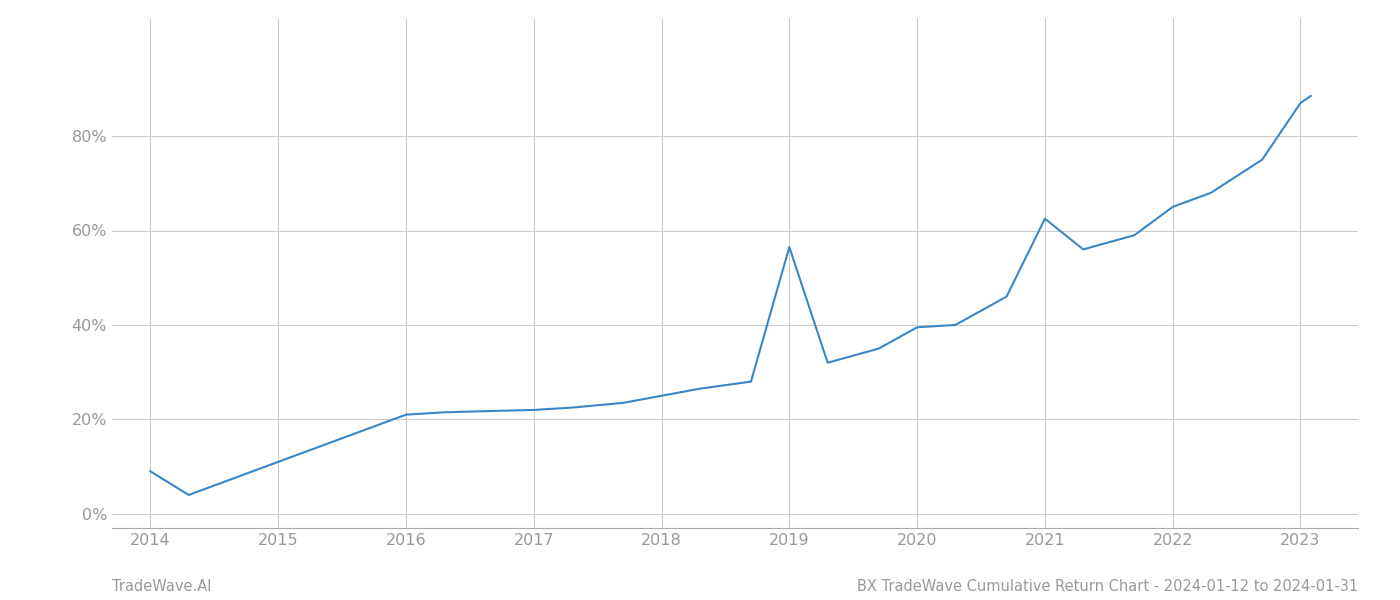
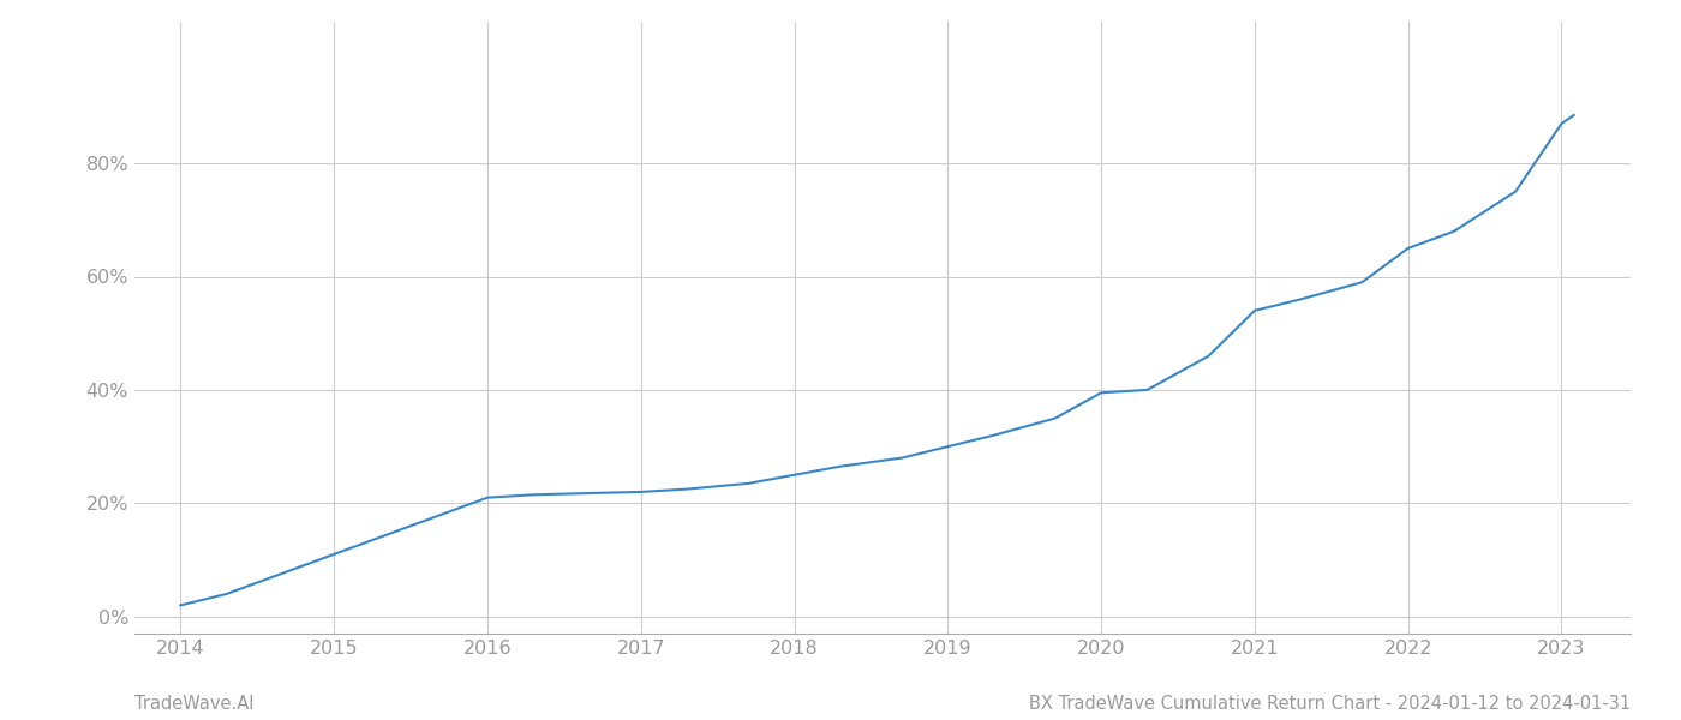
2014: 9.0% -> 2.0%
2019: 56.5% -> 30.0%
2021: 62.5% -> 54.0%
